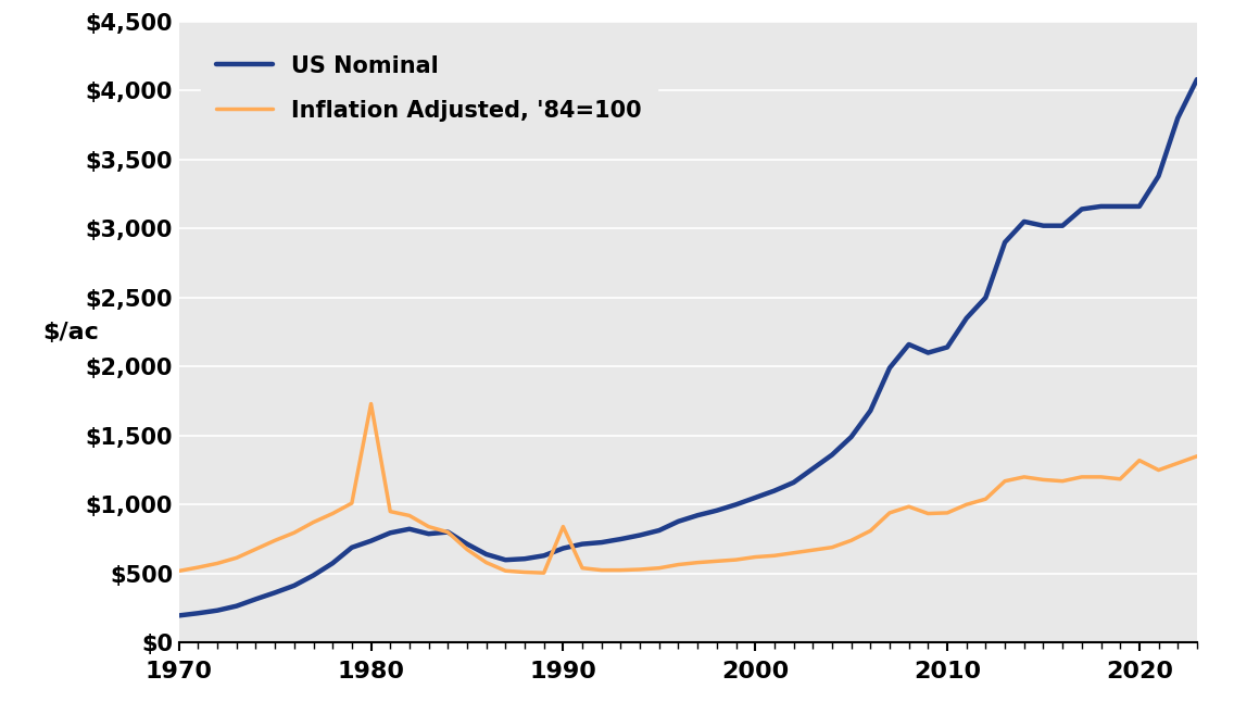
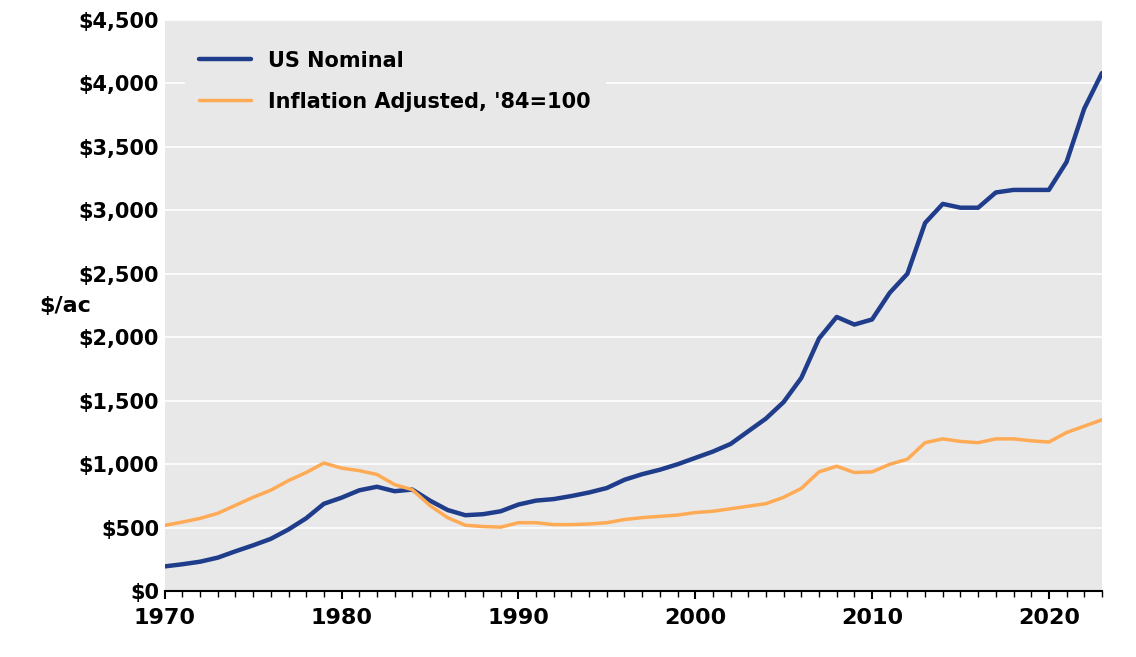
Inflation Adjusted, '84=100/1980: $1,730 -> $970
Inflation Adjusted, '84=100/1990: $840 -> $540
Inflation Adjusted, '84=100/2020: $1,320 -> $1,180
